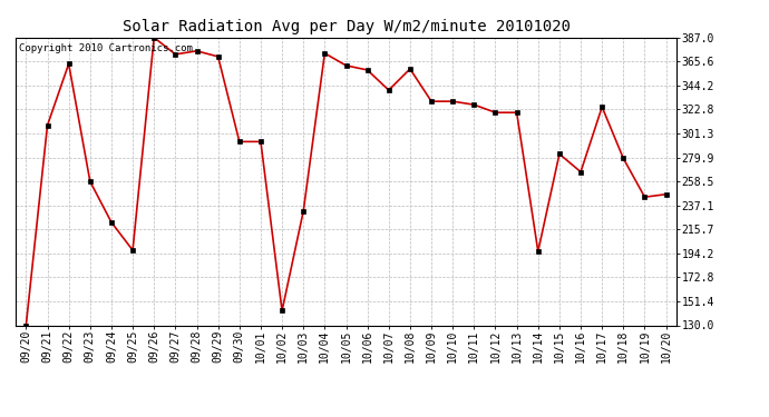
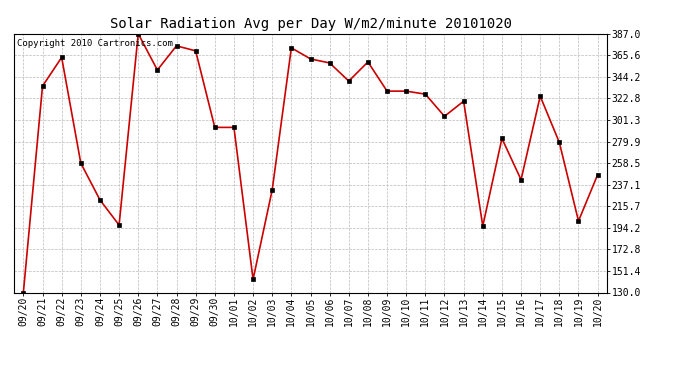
09/21: 308 -> 335
09/27: 372 -> 351
10/12: 320 -> 305
10/16: 267 -> 242
10/19: 244 -> 201
